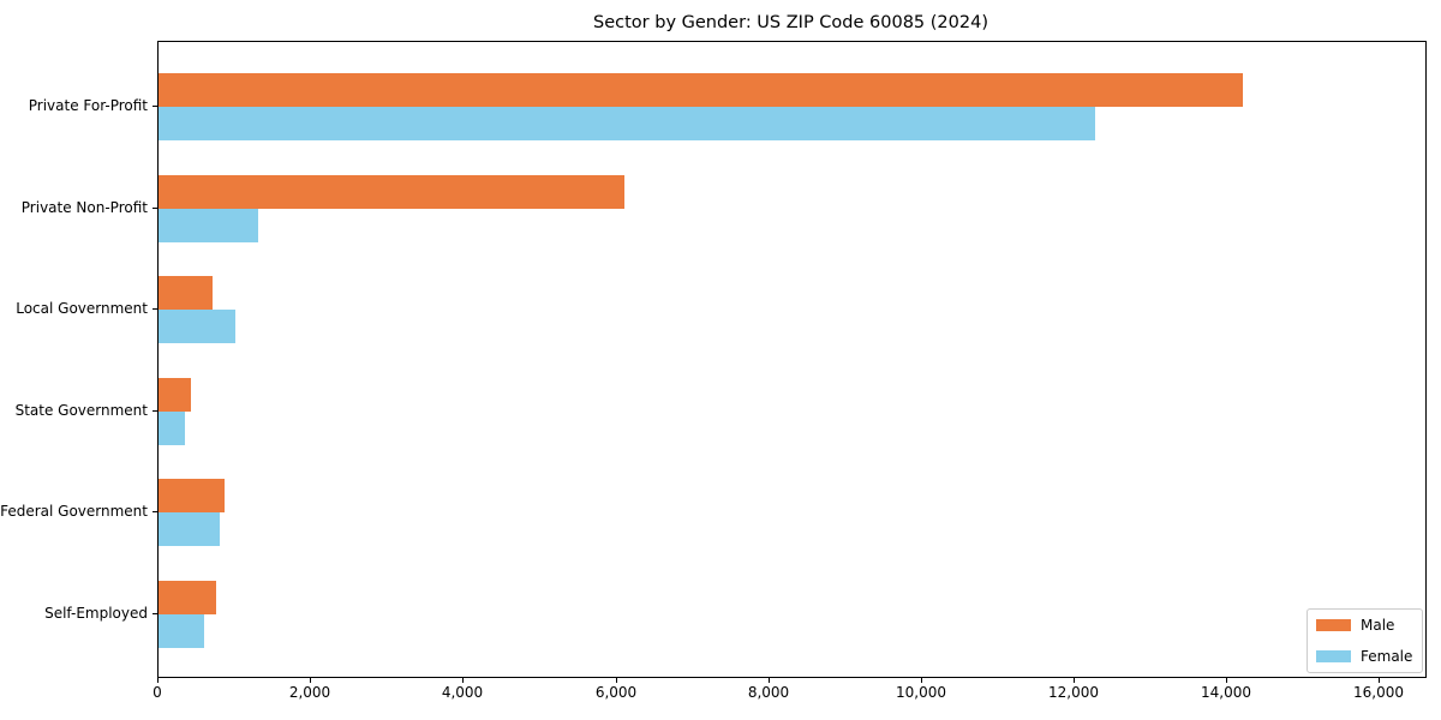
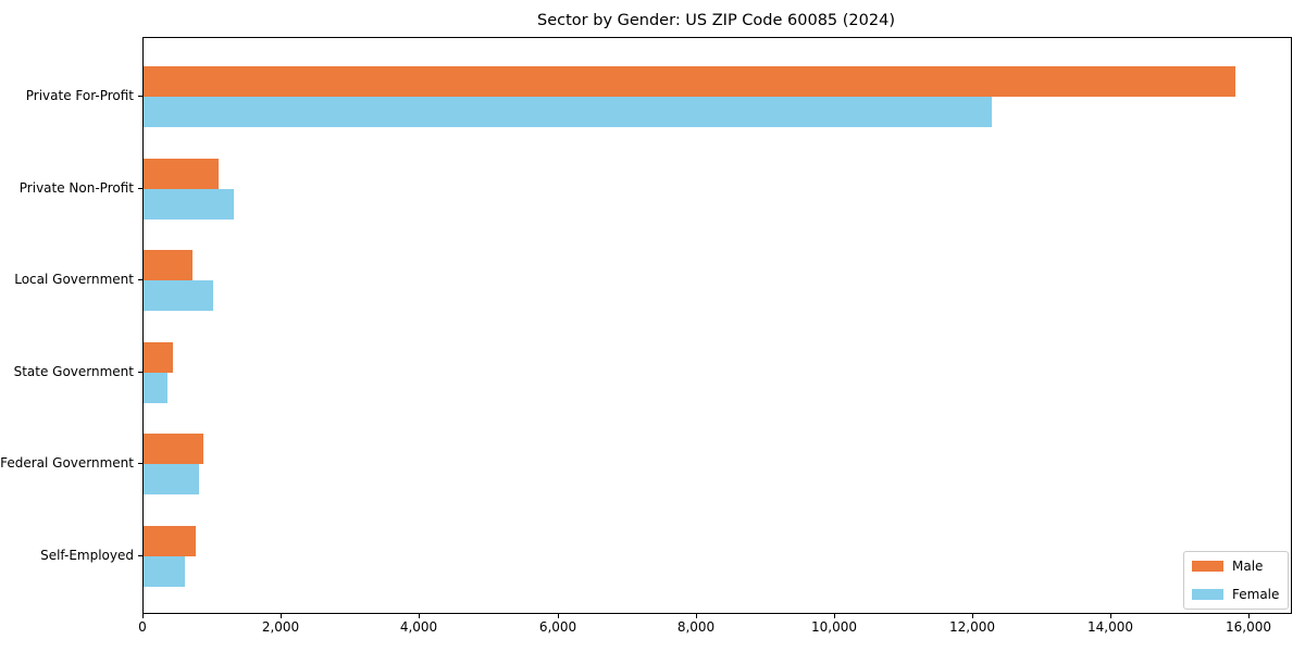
Male/Private For-Profit: 14200 -> 15800
Male/Private Non-Profit: 6100 -> 1100
